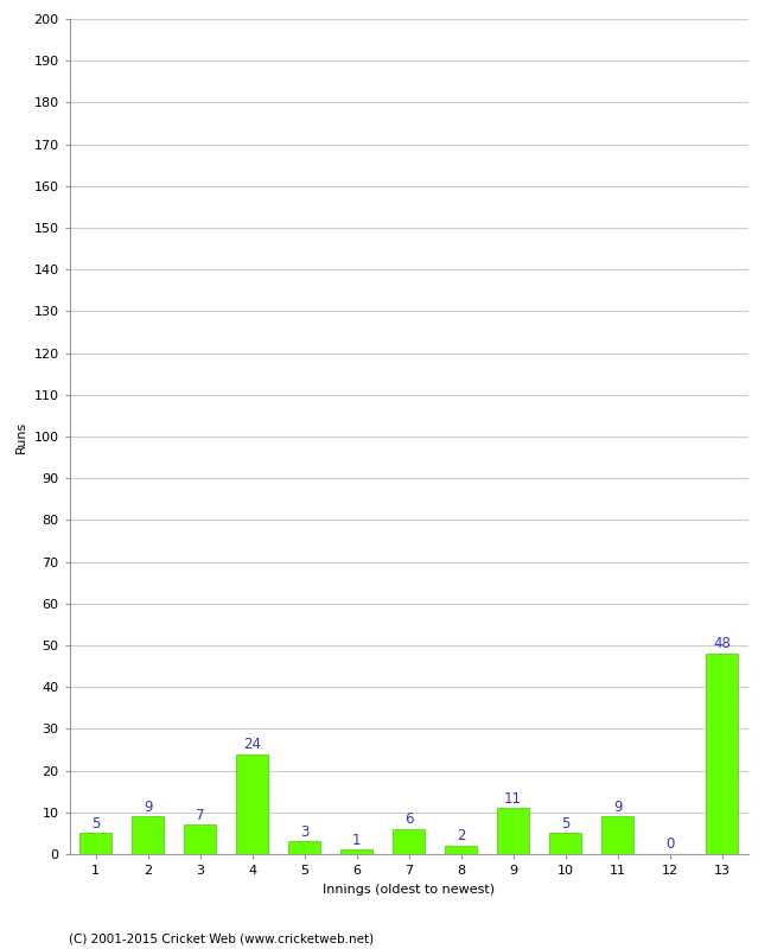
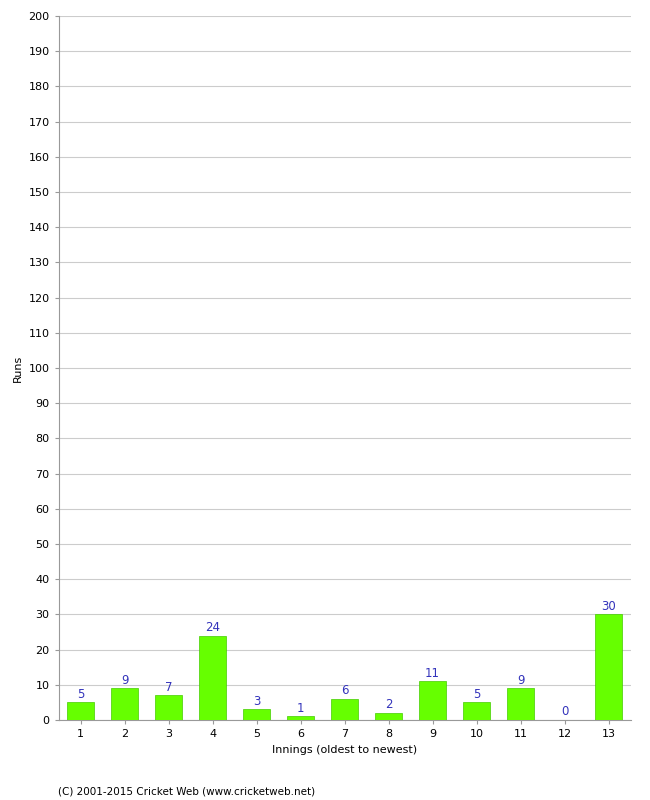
13: 48 -> 30
